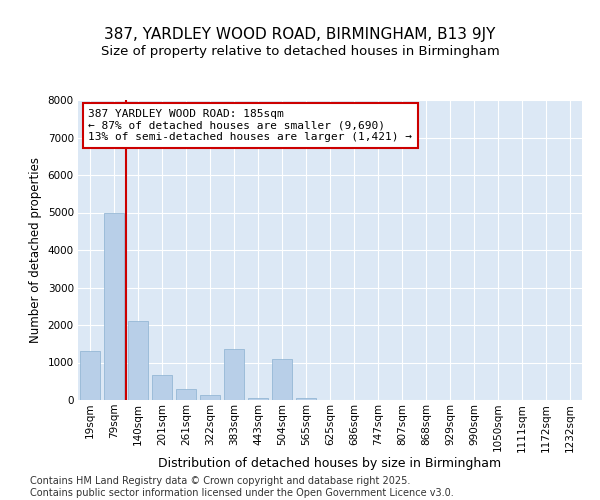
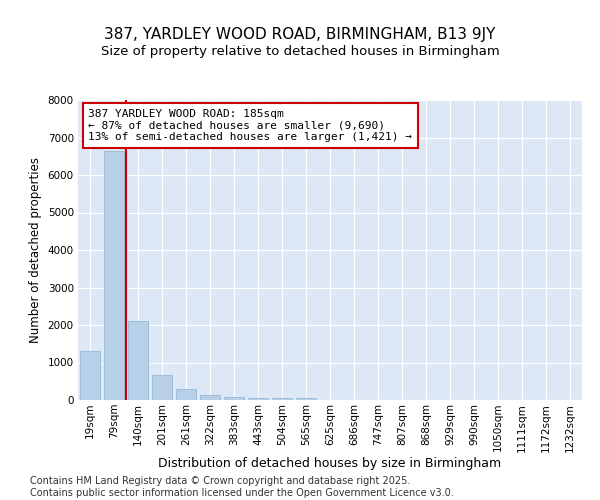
79sqm: 5000 -> 6650
383sqm: 1350 -> 70
504sqm: 1100 -> 50
